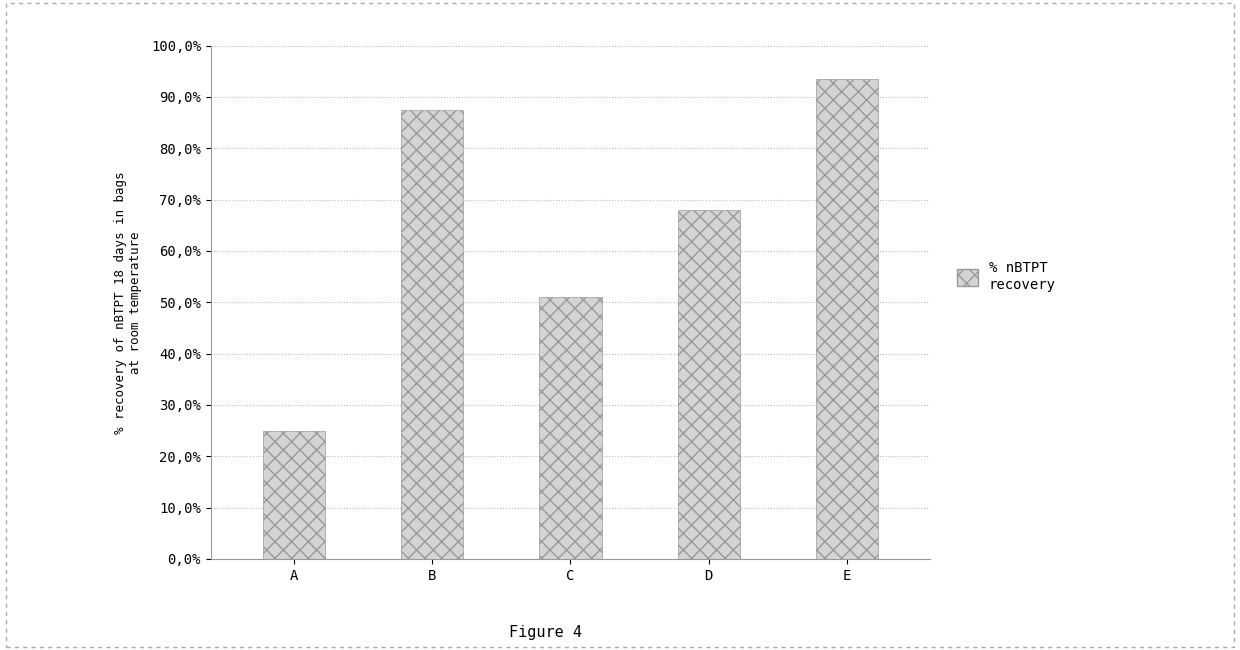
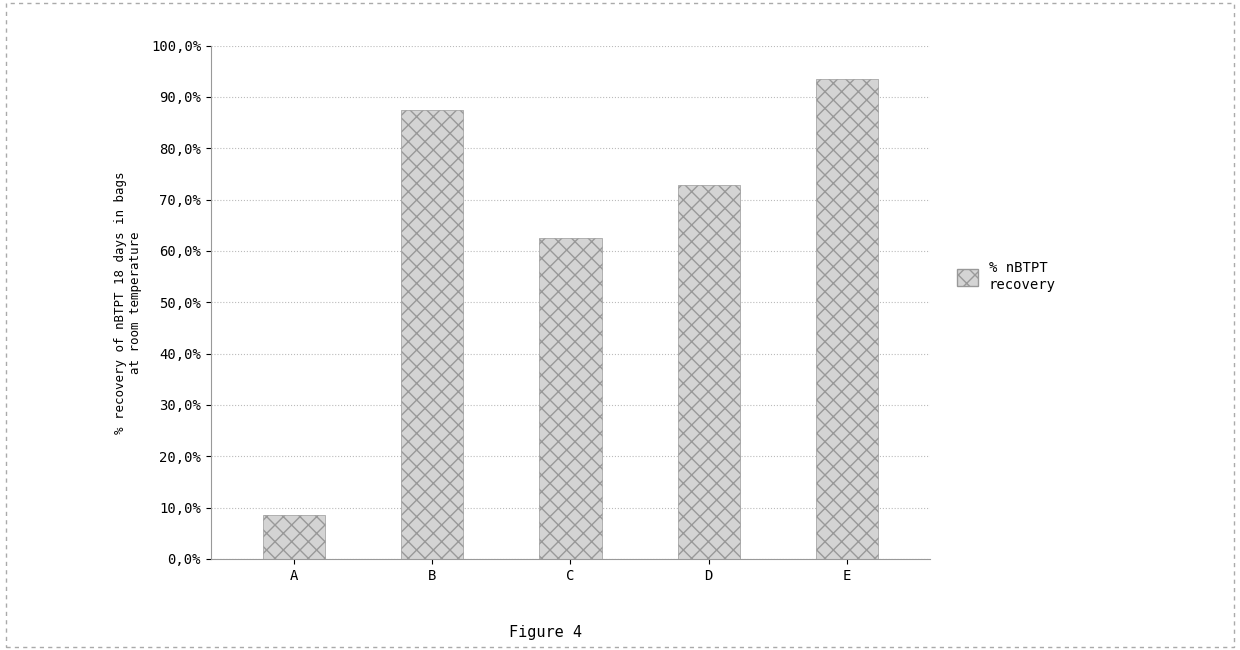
A: 25,0% -> 8,6%
C: 51,0% -> 62,6%
D: 68,0% -> 72,8%
